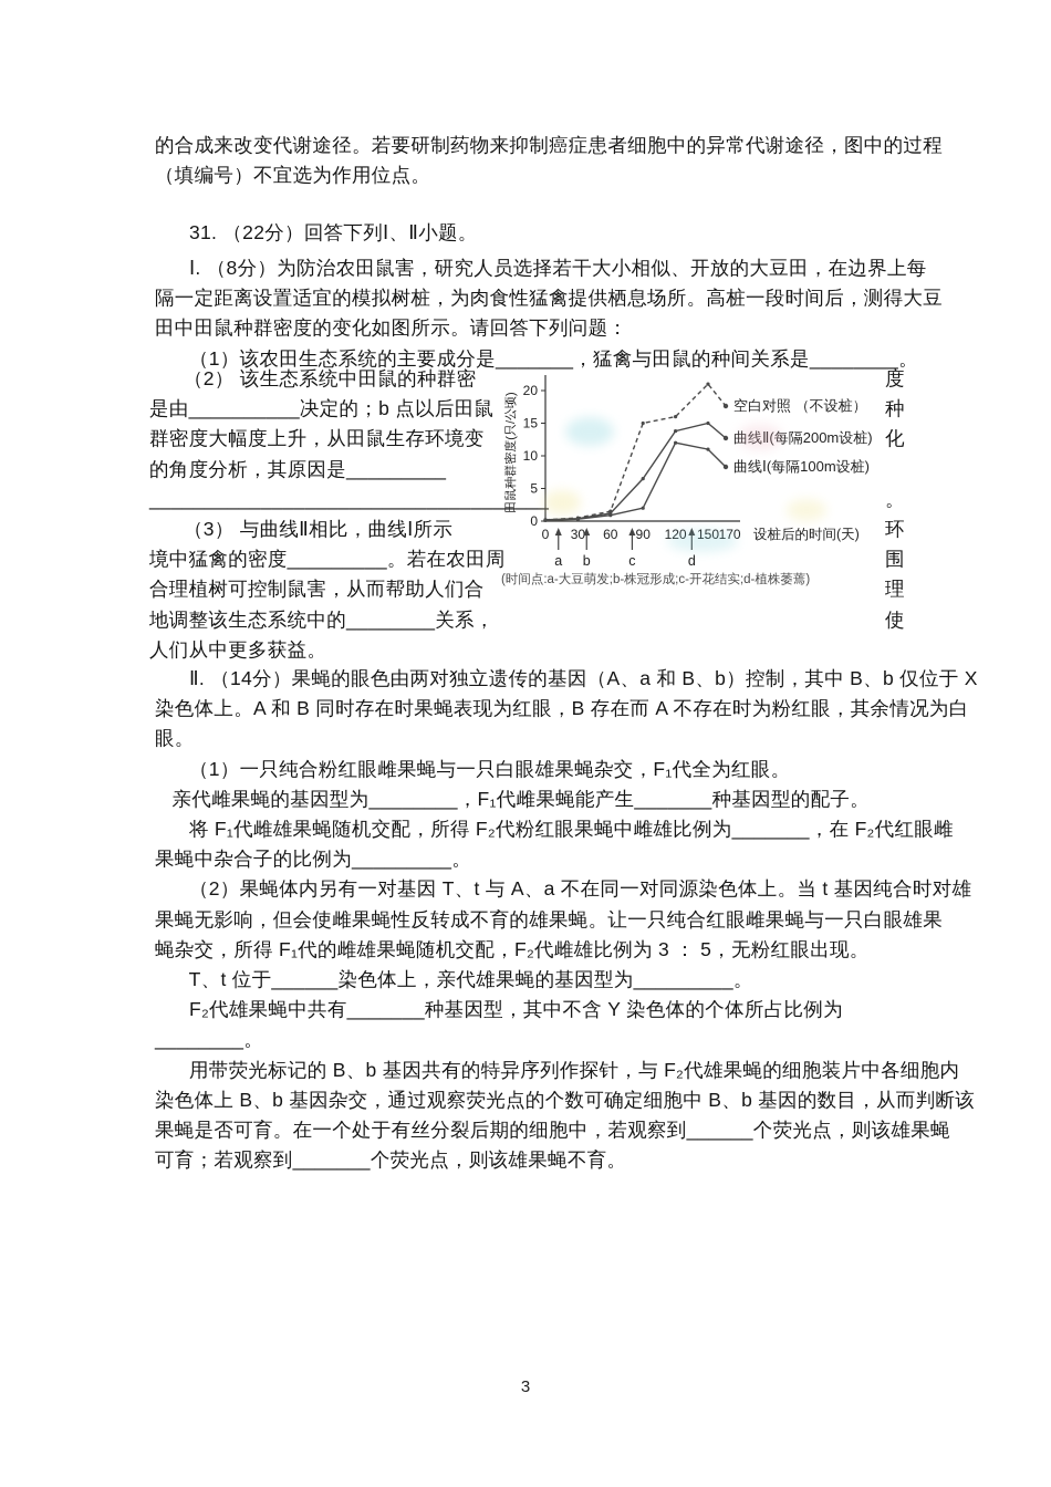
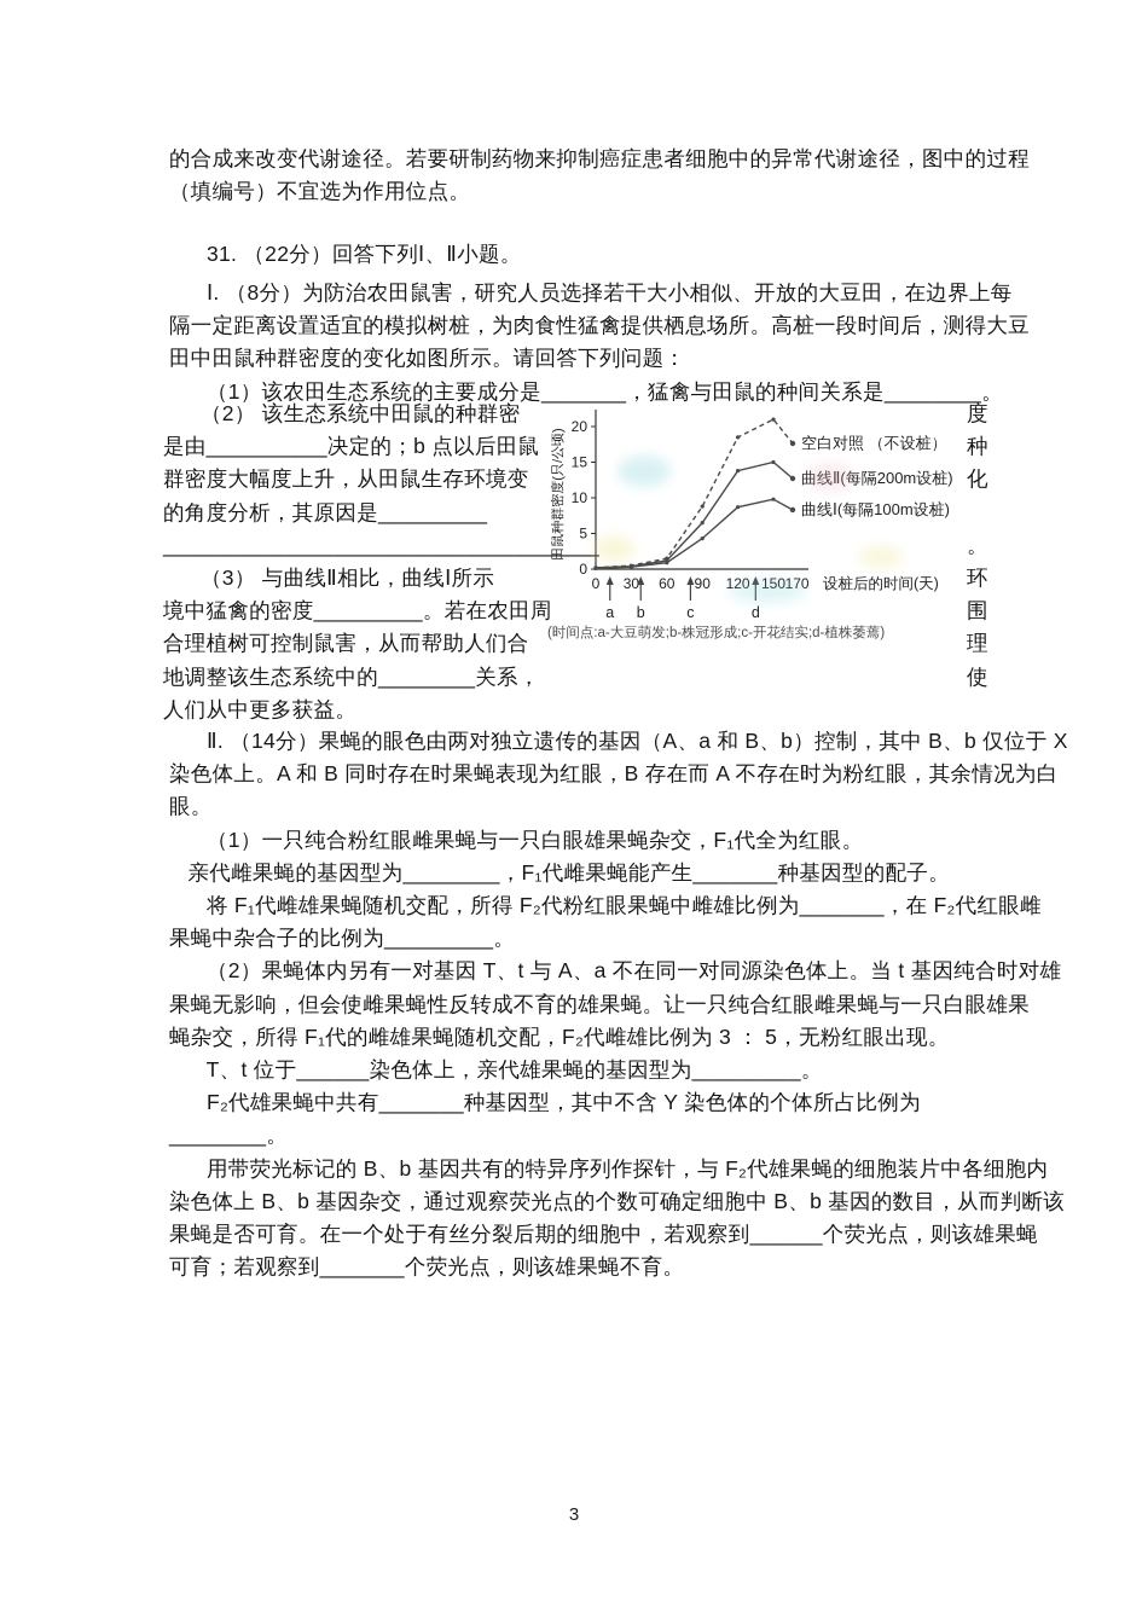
空白对照 （不设桩）/90: 15 -> 9
曲线Ⅰ(每隔100m设桩)/90: 2 -> 4
空白对照 （不设桩）/120: 16 -> 18
曲线Ⅰ(每隔100m设桩)/120: 12 -> 9
曲线Ⅰ(每隔100m设桩)/150: 11 -> 10
